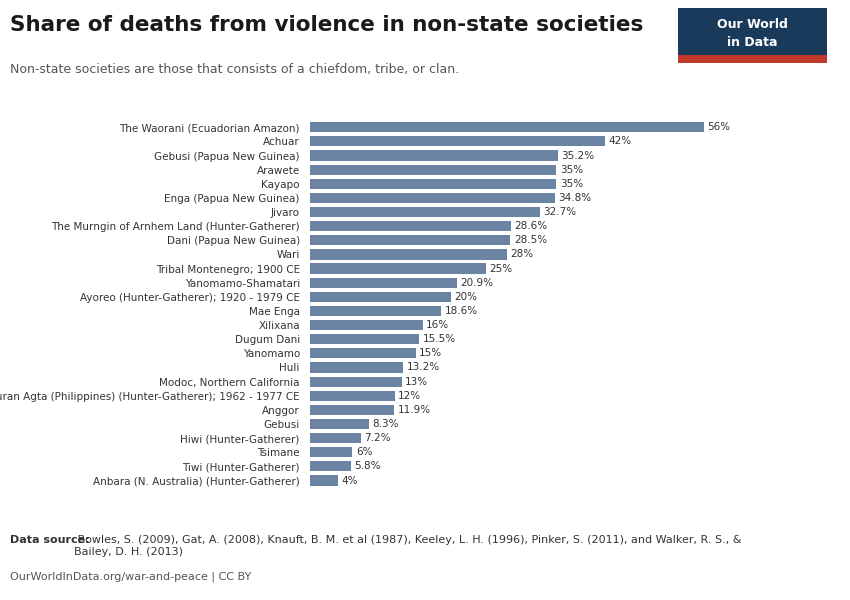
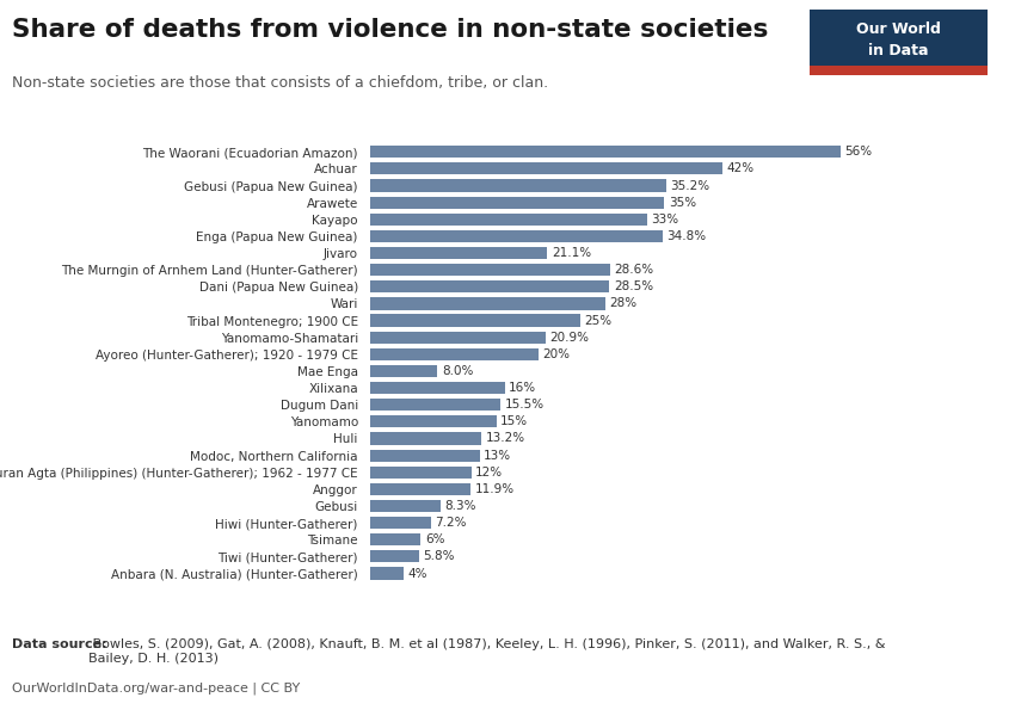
Kayapo: 35% -> 33%
Jivaro: 32.7% -> 21.1%
Mae Enga: 18.6% -> 8.0%
